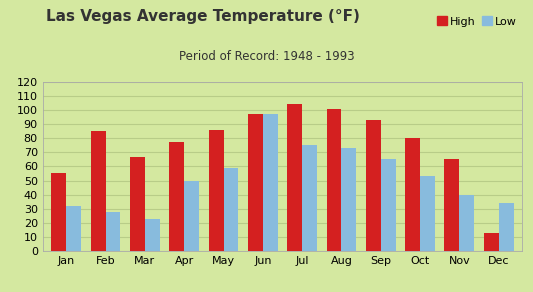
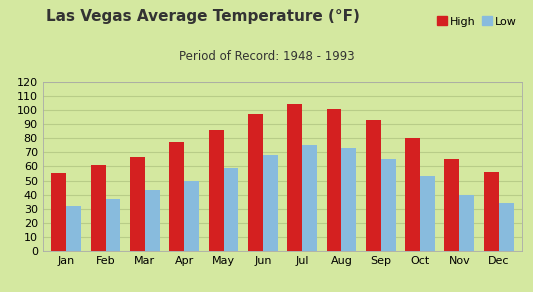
High/Feb: 85 -> 61
Low/Feb: 28 -> 37
Low/Mar: 23 -> 43
Low/Jun: 97 -> 68
High/Dec: 13 -> 56
